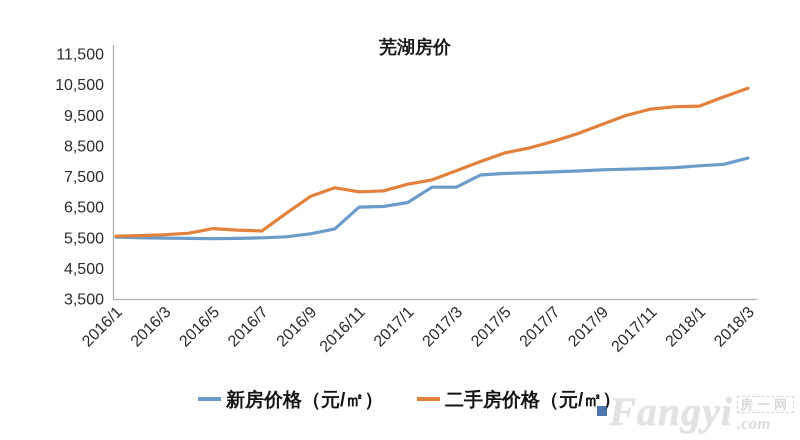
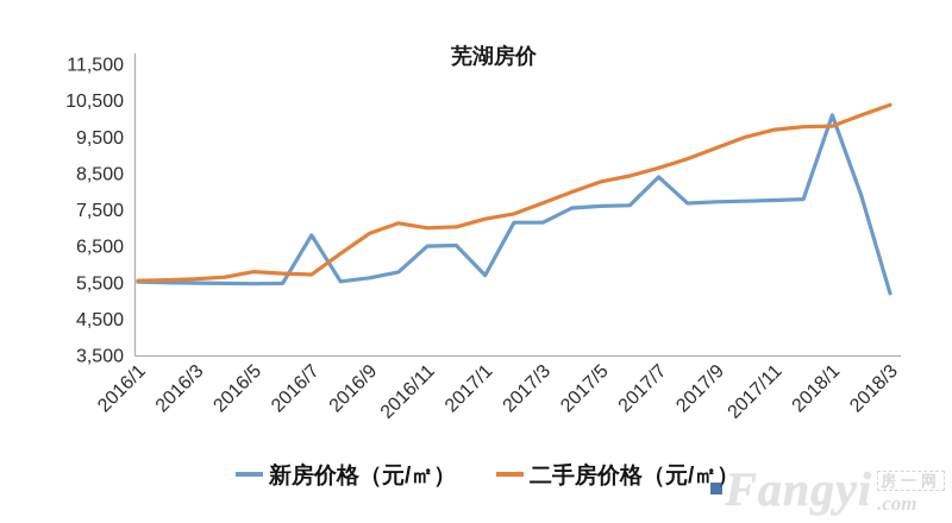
新房价格（元/㎡）/2016/7: 5500 -> 6800
新房价格（元/㎡）/2017/1: 6600 -> 5700
新房价格（元/㎡）/2017/7: 7600 -> 8400
新房价格（元/㎡）/2018/1: 7800 -> 10100
新房价格（元/㎡）/2018/3: 8100 -> 5200
